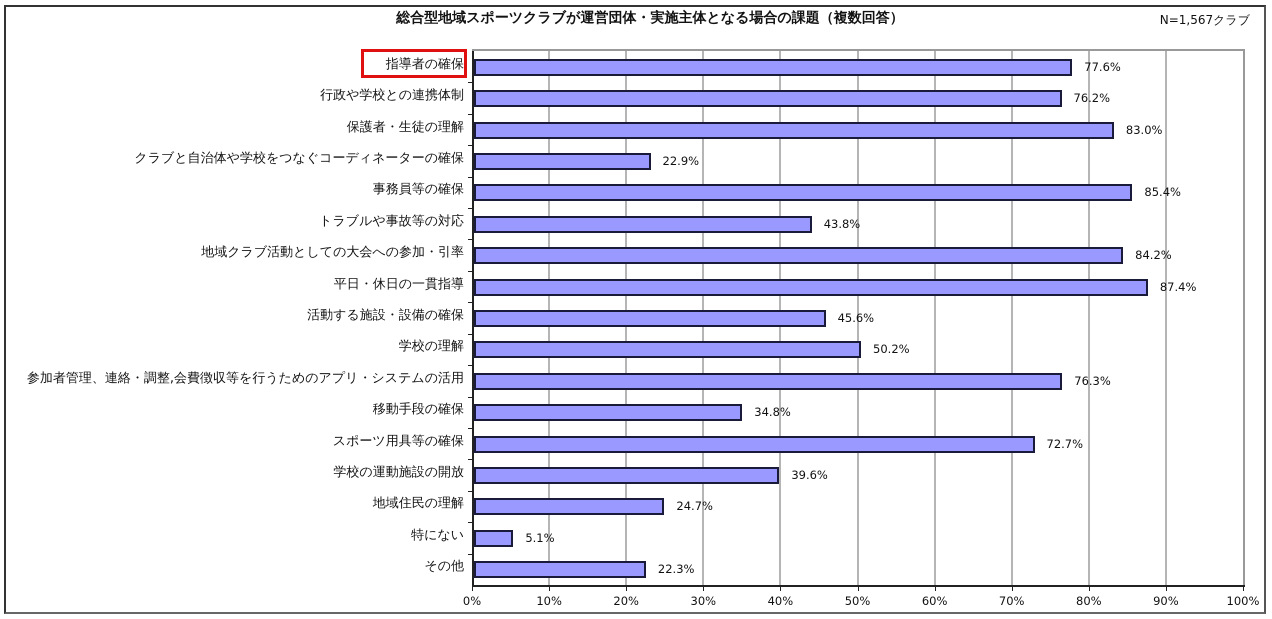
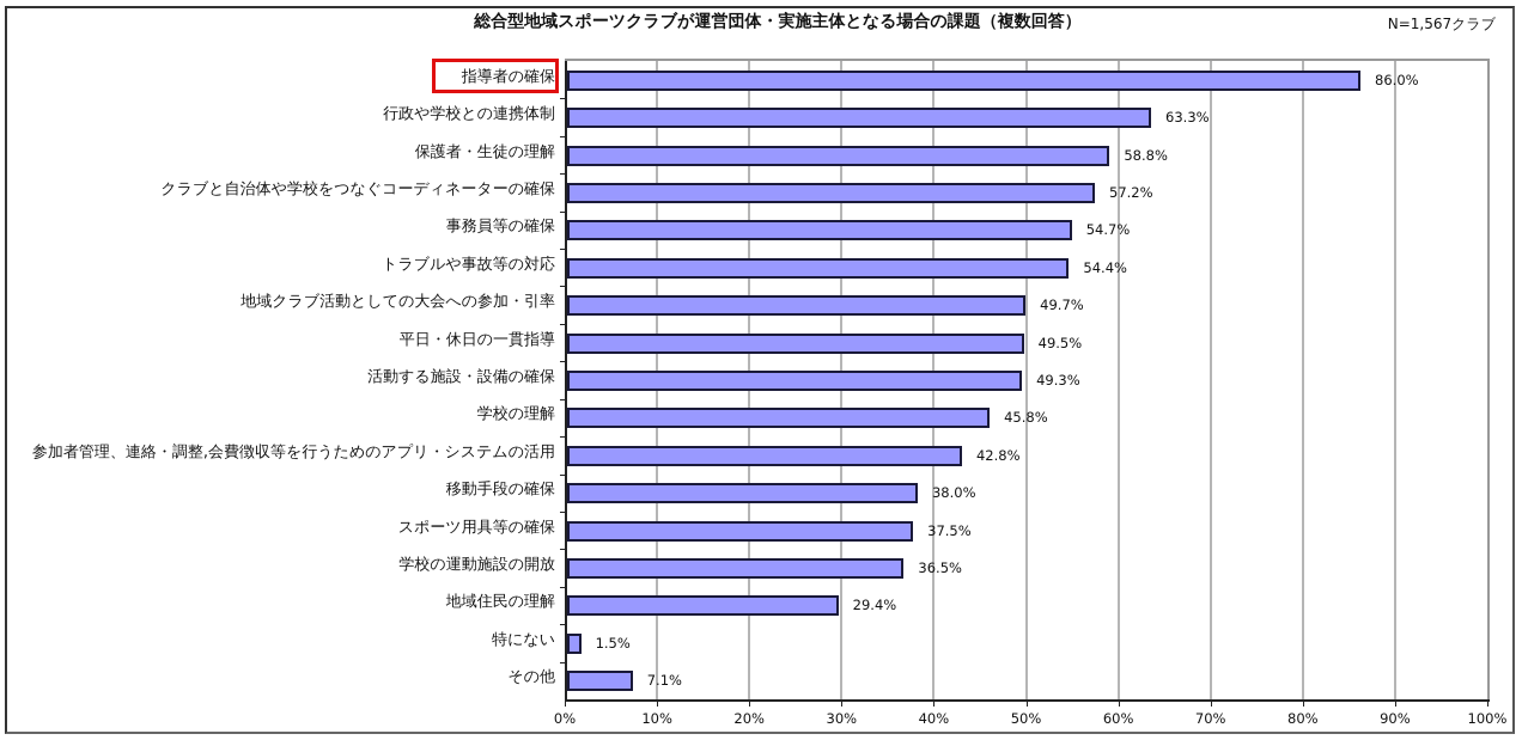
指導者の確保: 77.6% -> 86.0%
行政や学校との連携体制: 76.2% -> 63.3%
保護者・生徒の理解: 83.0% -> 58.8%
クラブと自治体や学校をつなぐコーディネーターの確保: 22.9% -> 57.2%
事務員等の確保: 85.4% -> 54.7%
トラブルや事故等の対応: 43.8% -> 54.4%
地域クラブ活動としての大会への参加・引率: 84.2% -> 49.7%
平日・休日の一貫指導: 87.4% -> 49.5%
活動する施設・設備の確保: 45.6% -> 49.3%
学校の理解: 50.2% -> 45.8%
参加者管理、連絡・調整,会費徴収等を行うためのアプリ・システムの活用: 76.3% -> 42.8%
移動手段の確保: 34.8% -> 38.0%
スポーツ用具等の確保: 72.7% -> 37.5%
学校の運動施設の開放: 39.6% -> 36.5%
地域住民の理解: 24.7% -> 29.4%
特にない: 5.1% -> 1.5%
その他: 22.3% -> 7.1%
